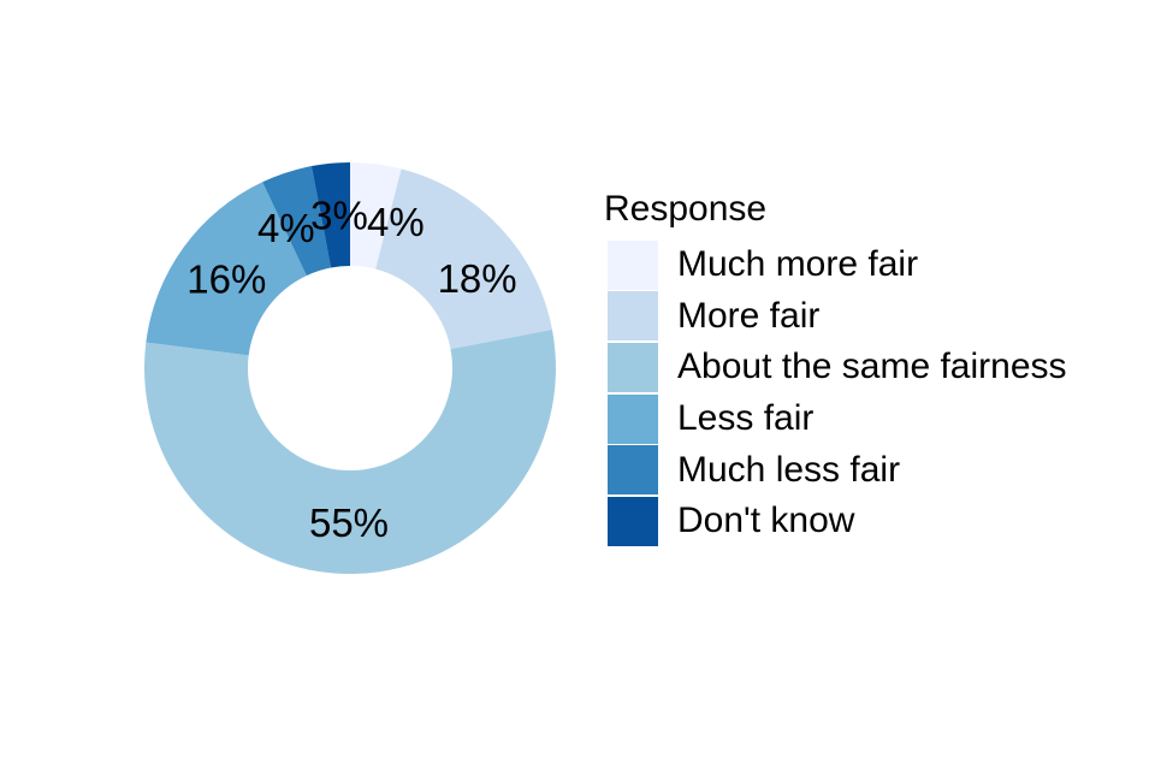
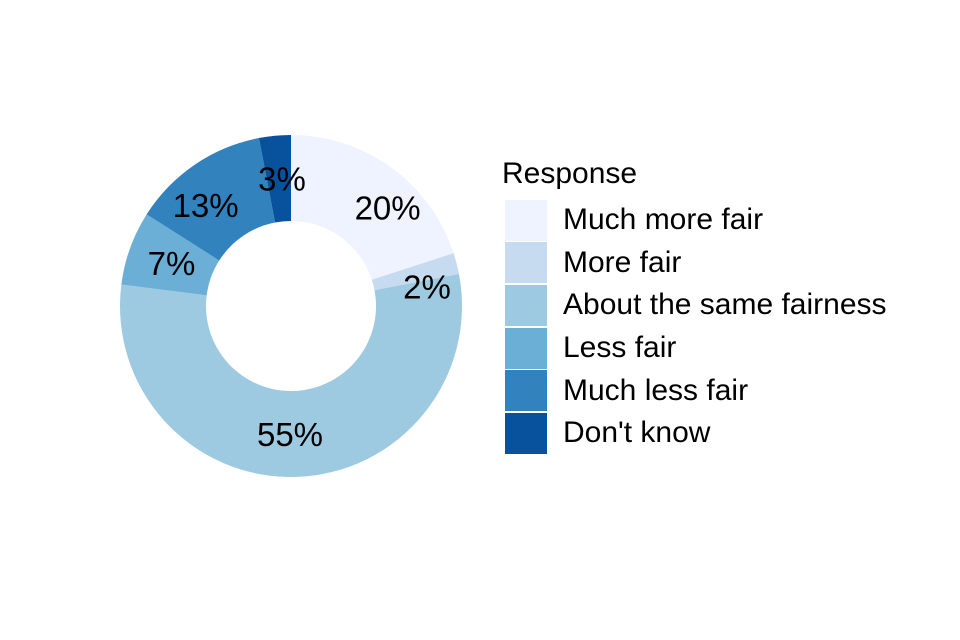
Much more fair: 4% -> 20%
More fair: 18% -> 2%
Less fair: 16% -> 7%
Much less fair: 4% -> 13%
